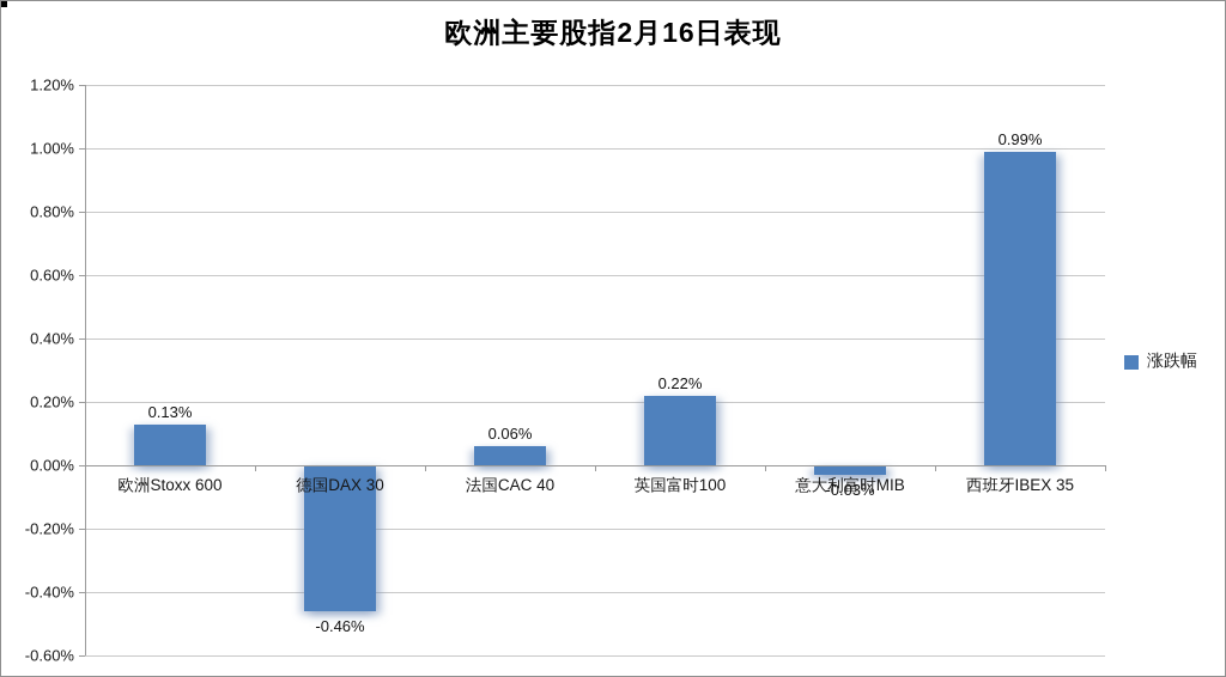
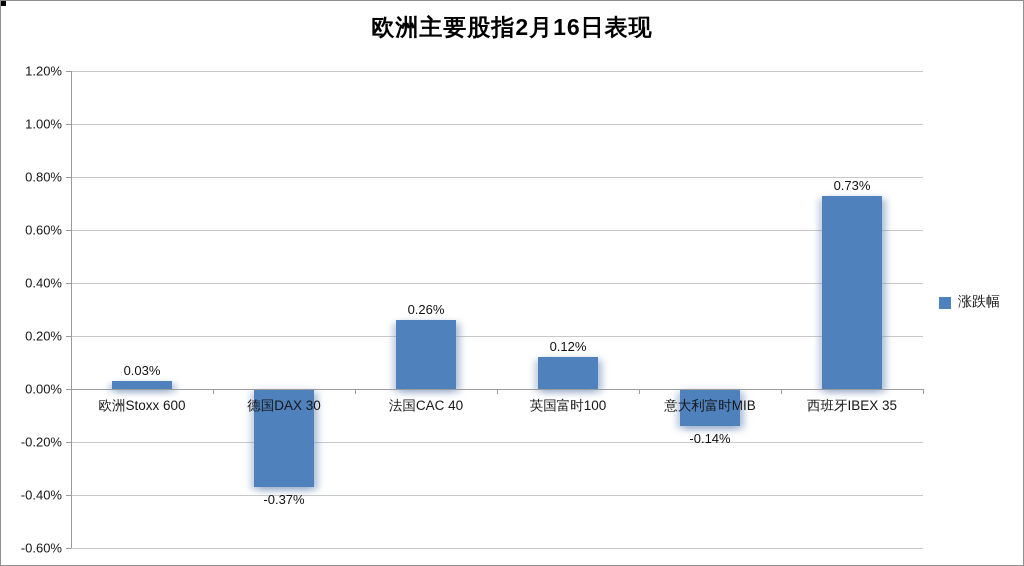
欧洲Stoxx 600: 0.13% -> 0.03%
德国DAX 30: -0.46% -> -0.37%
法国CAC 40: 0.06% -> 0.26%
英国富时100: 0.22% -> 0.12%
意大利富时MIB: -0.03% -> -0.14%
西班牙IBEX 35: 0.99% -> 0.73%
